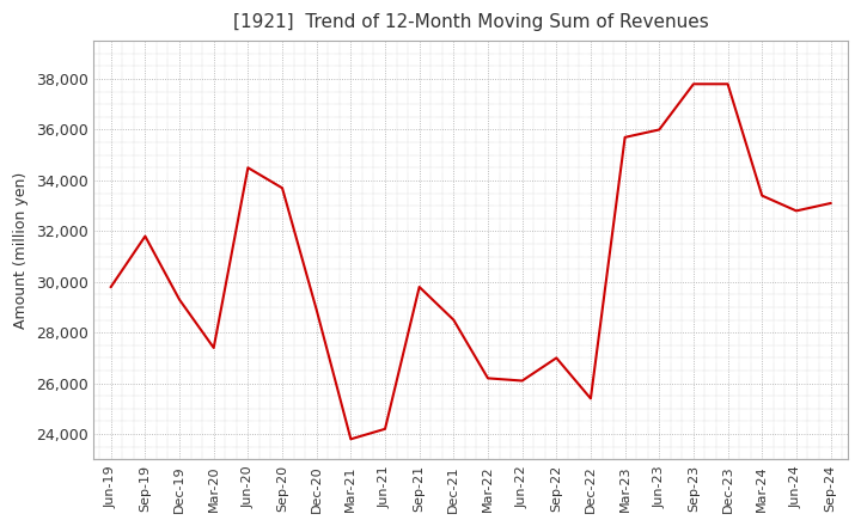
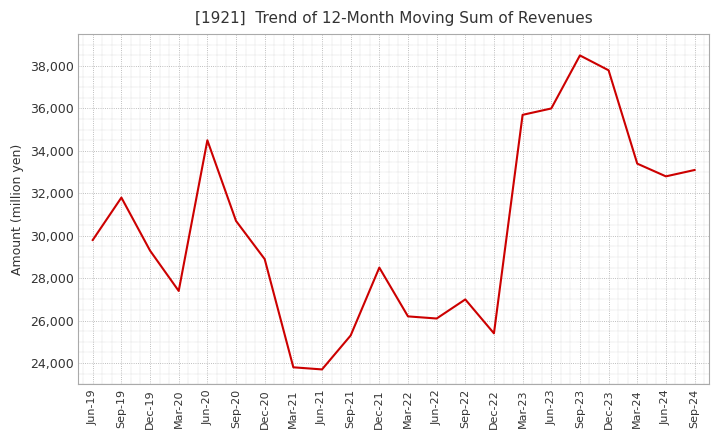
Sep-20: 33,700 -> 30,700
Jun-21: 24,200 -> 23,700
Sep-21: 29,800 -> 25,300
Sep-23: 37,800 -> 38,500
